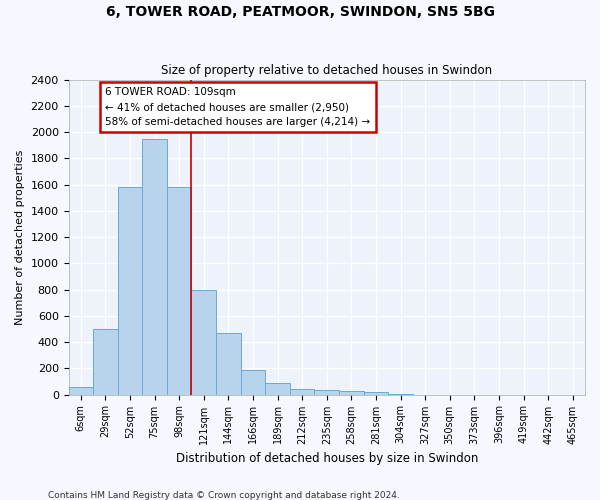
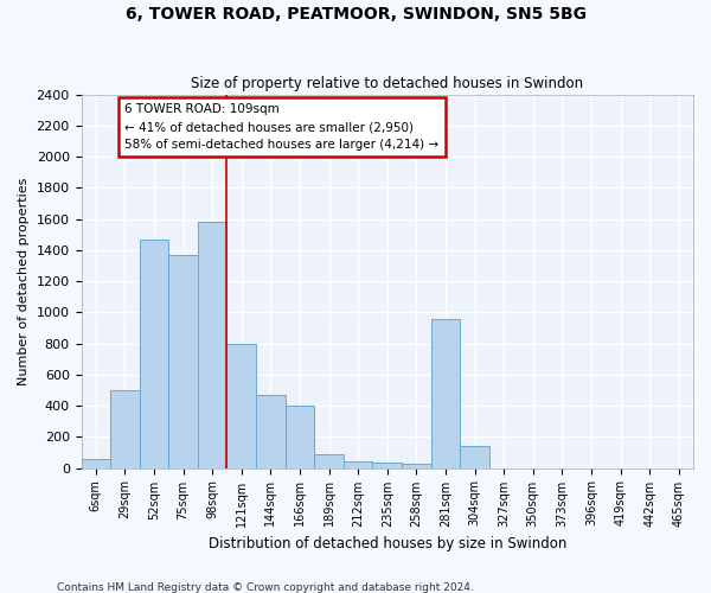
52sqm: 1580 -> 1470
75sqm: 1950 -> 1370
166sqm: 190 -> 400
281sqm: 20 -> 960
304sqm: 0 -> 140
